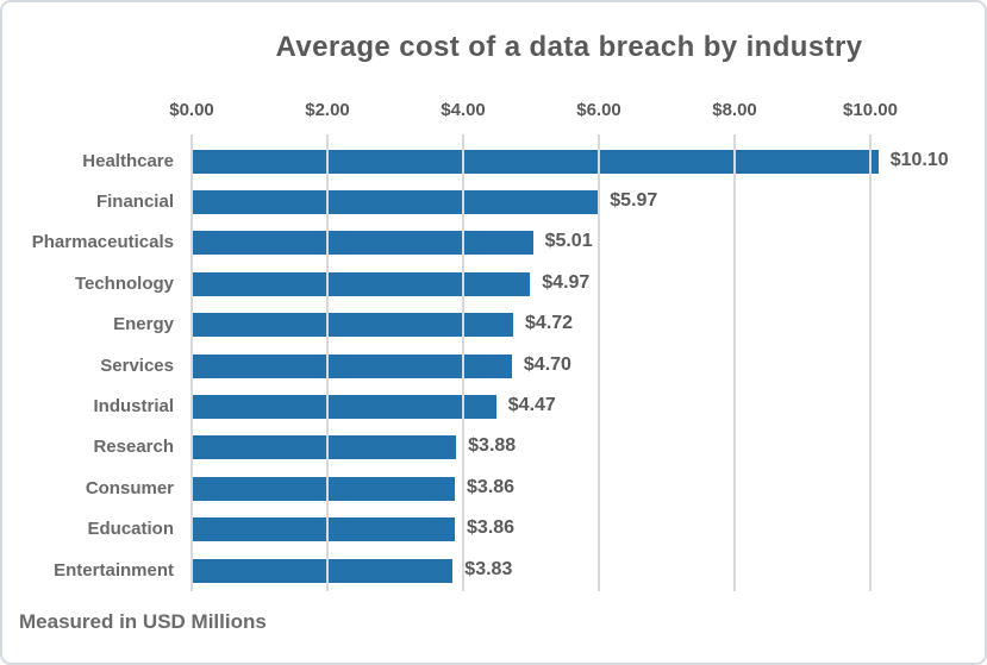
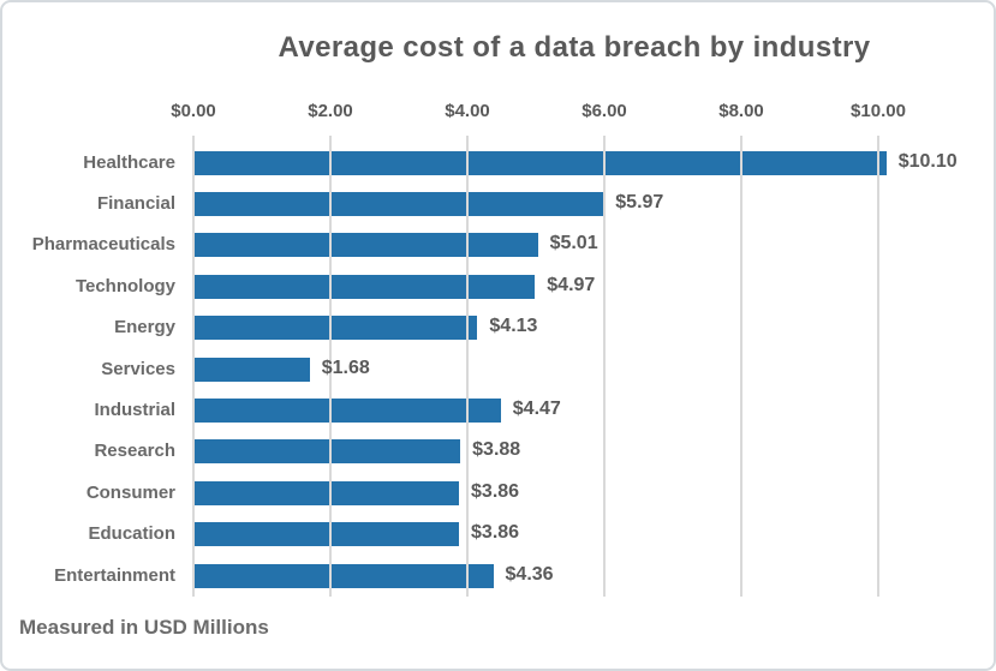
Energy: $4.72 -> $4.13
Services: $4.70 -> $1.68
Entertainment: $3.83 -> $4.36
